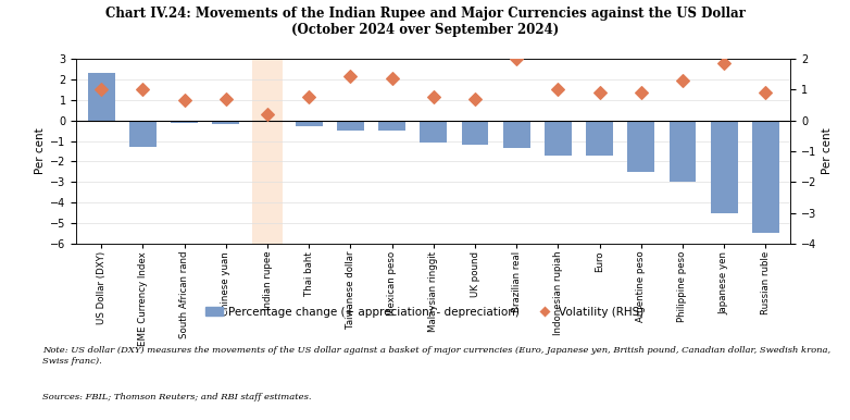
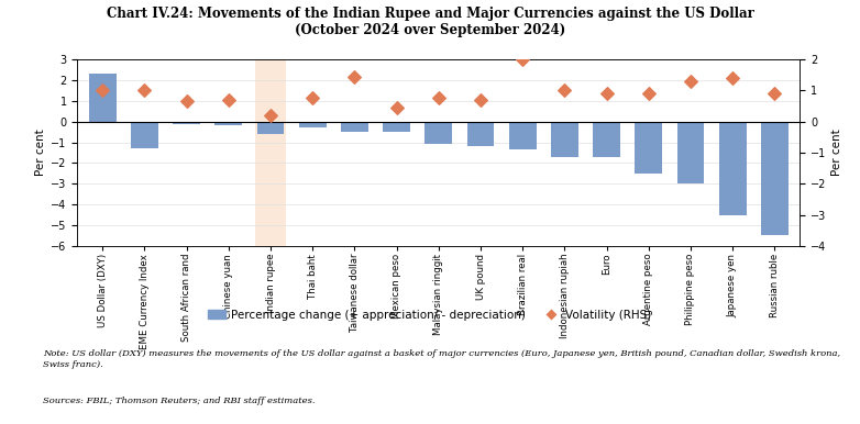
Percentage change (+ appreciation/ - depreciation)/Indian rupee: -0.1 -> -0.6
Volatility (RHS)/Mexican peso: 1.35 -> 0.45
Volatility (RHS)/Japanese yen: 1.85 -> 1.40
